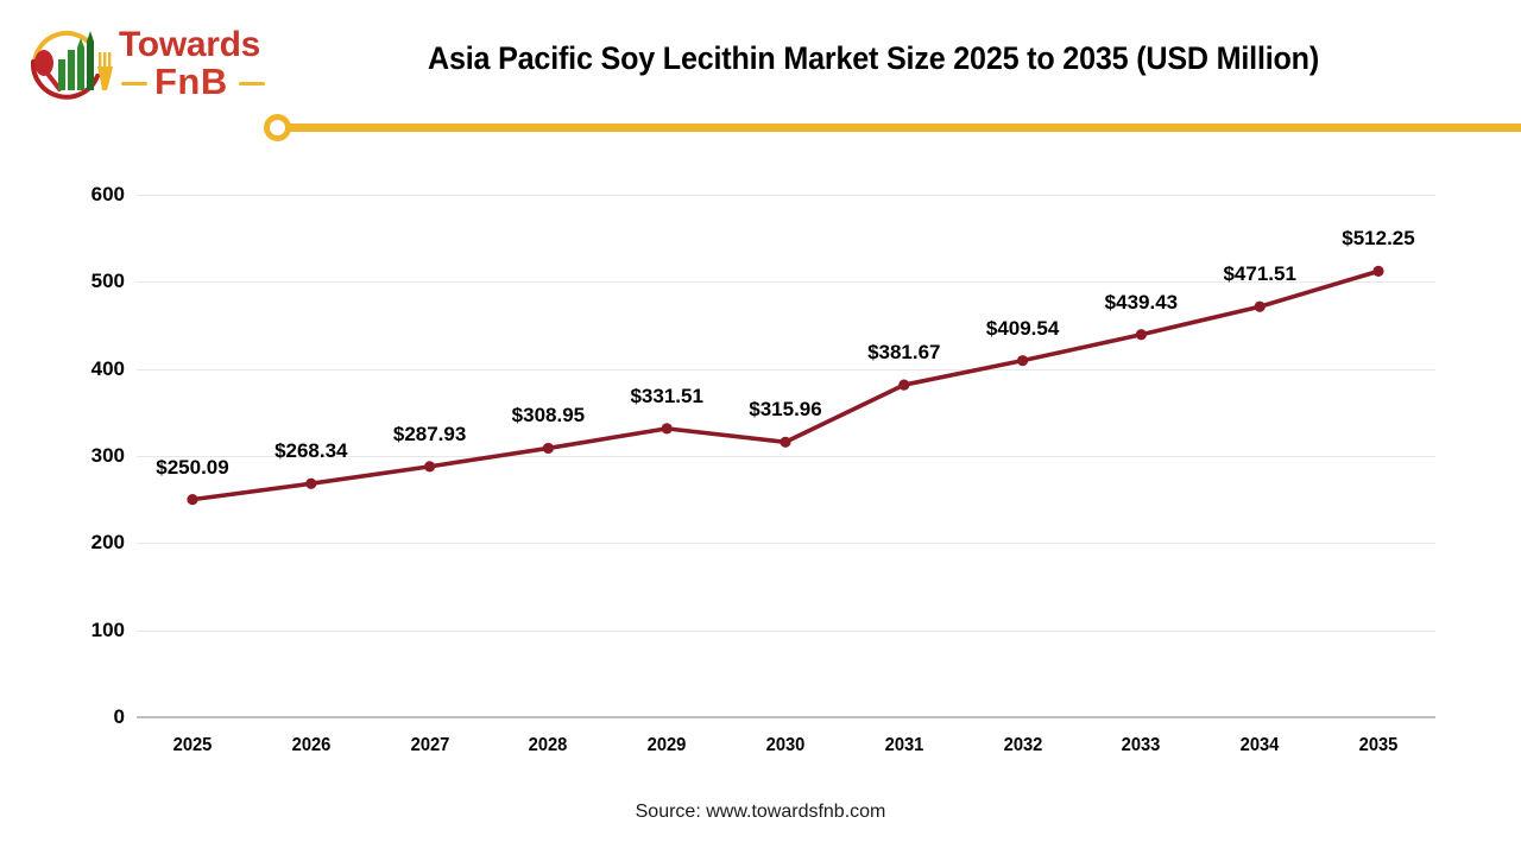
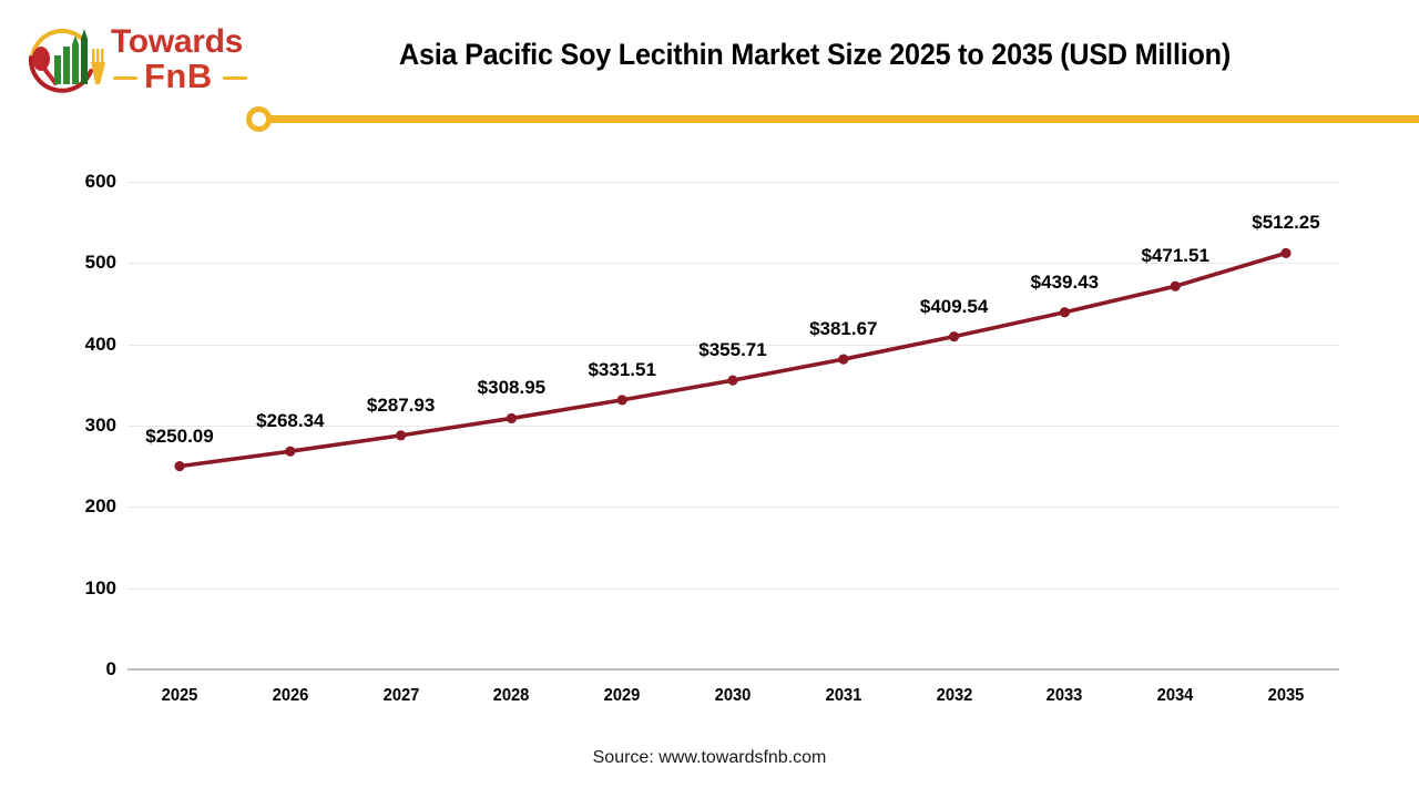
2030: $315.96 -> $355.71
